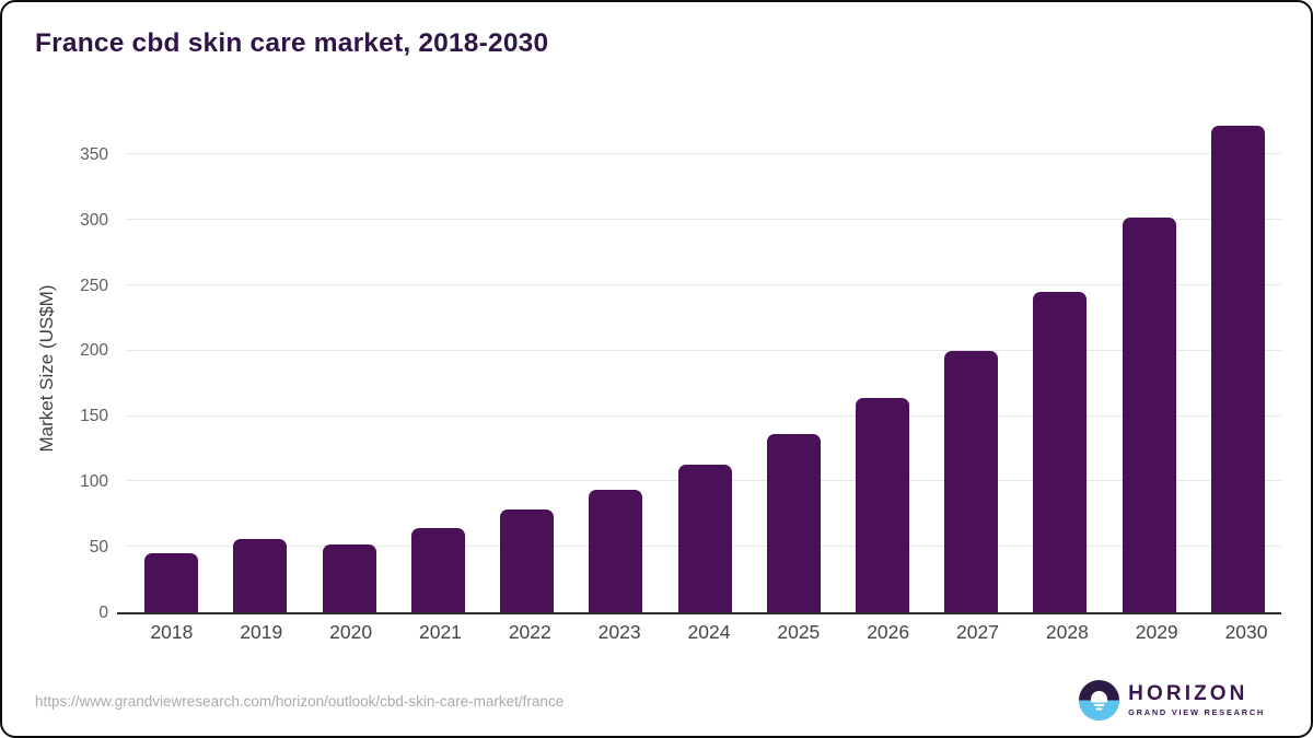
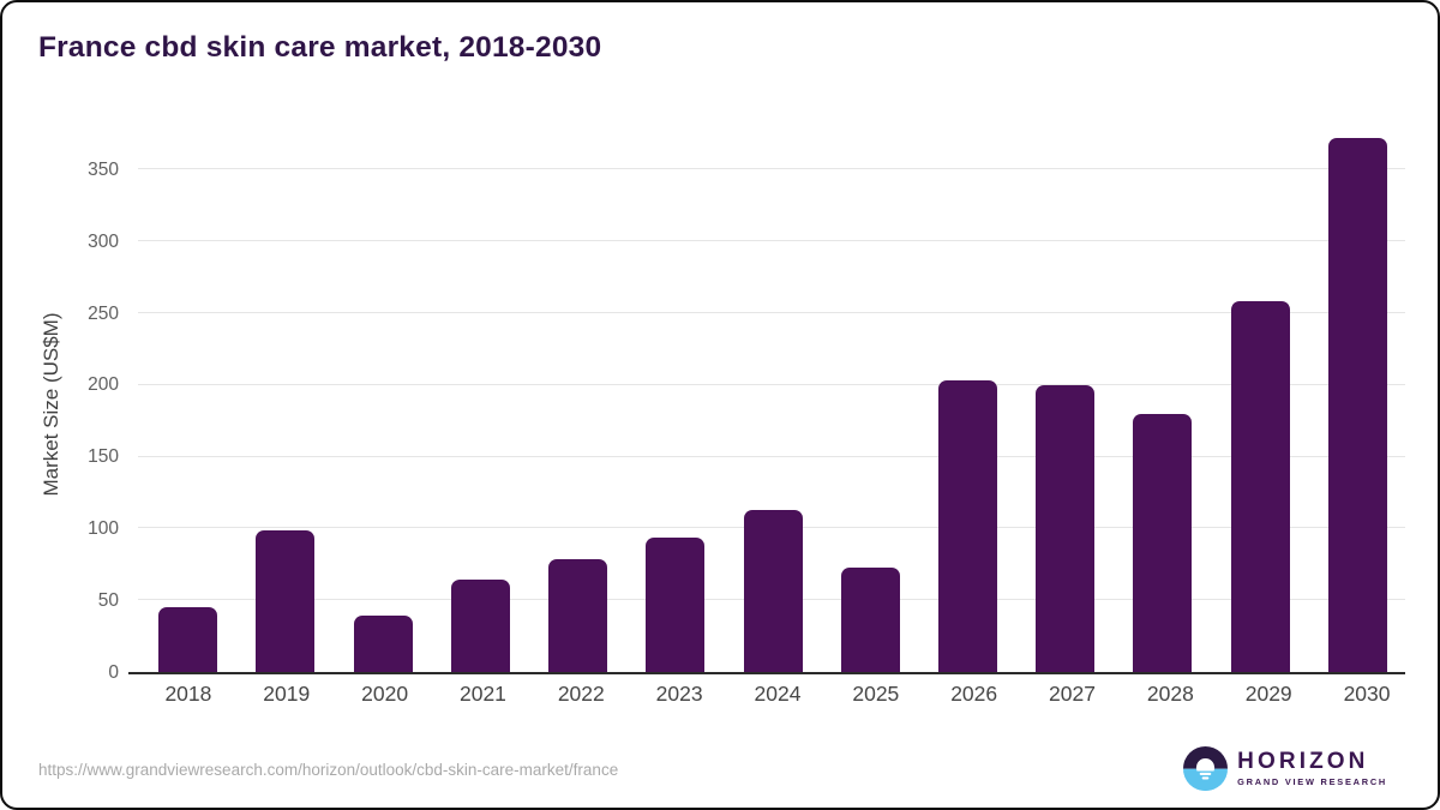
2019: 56 -> 99
2020: 52 -> 39
2025: 136 -> 73
2026: 164 -> 203
2028: 245 -> 180
2029: 302 -> 258
